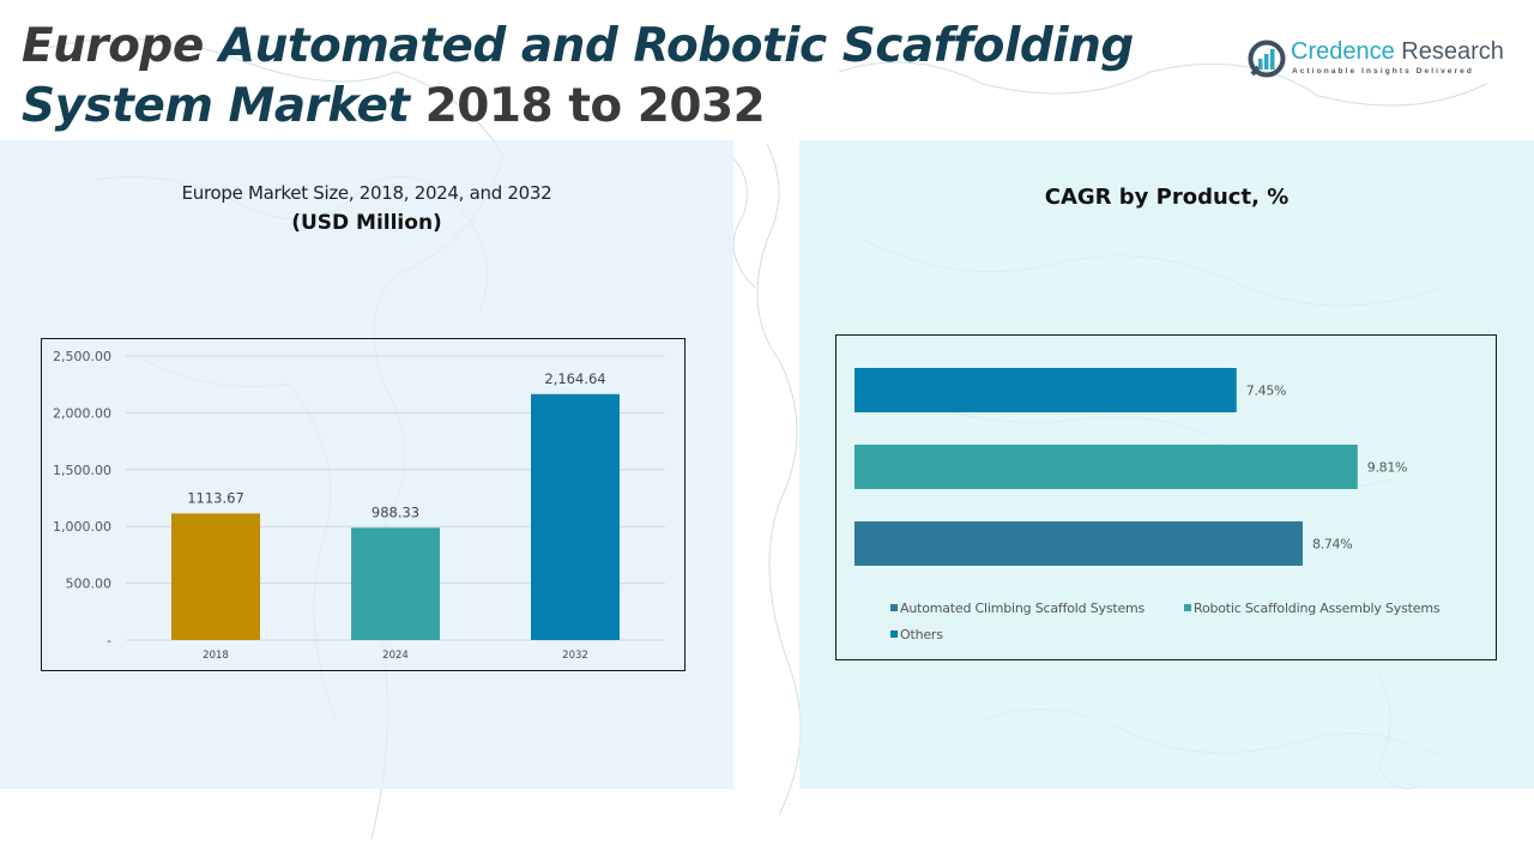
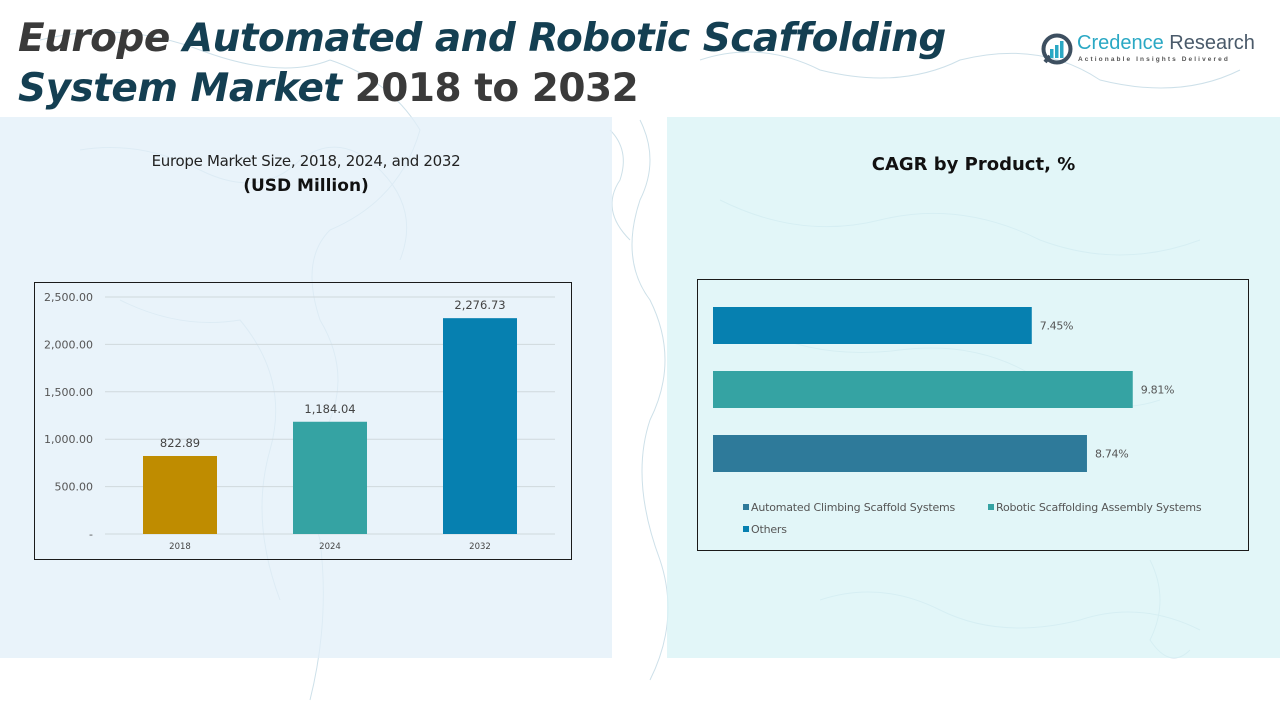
Europe Market Size, 2018, 2024, and 2032 (USD Million)/2018: 1113.67 -> 822.89
Europe Market Size, 2018, 2024, and 2032 (USD Million)/2024: 988.33 -> 1,184.04
Europe Market Size, 2018, 2024, and 2032 (USD Million)/2032: 2,164.64 -> 2,276.73
